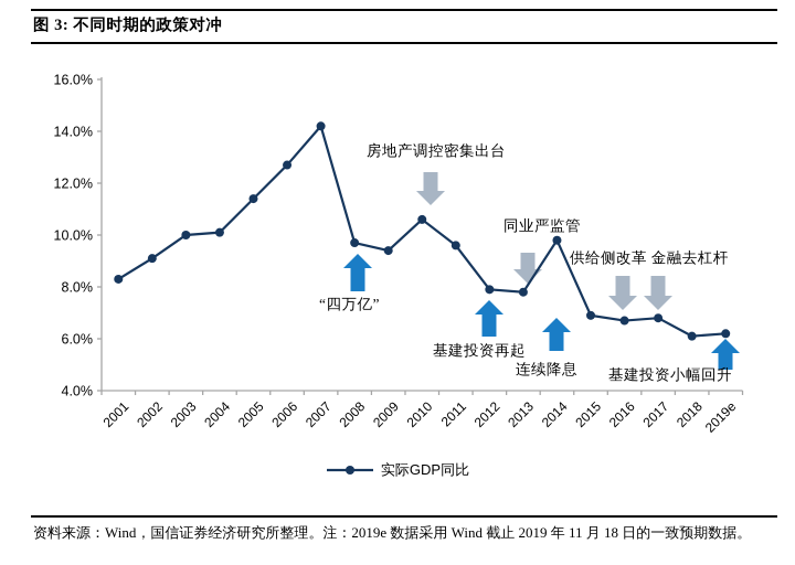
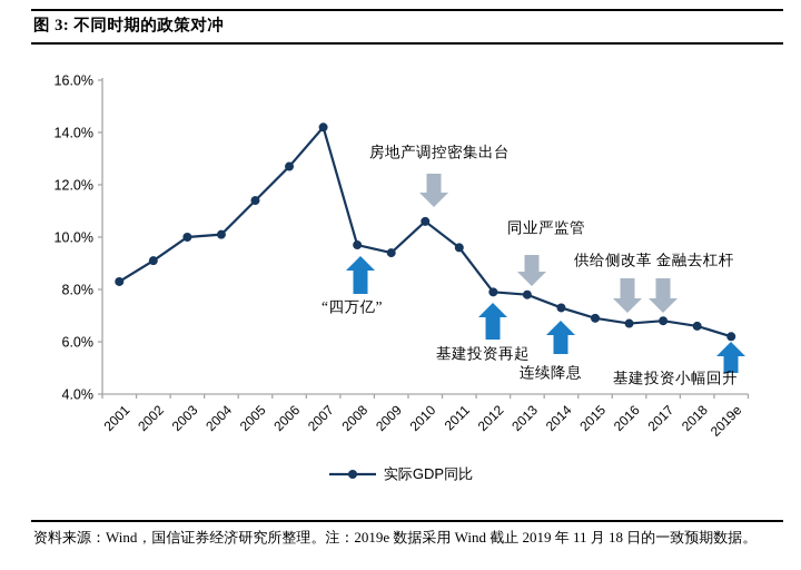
2014: 9.8% -> 7.3%
2018: 6.1% -> 6.6%
